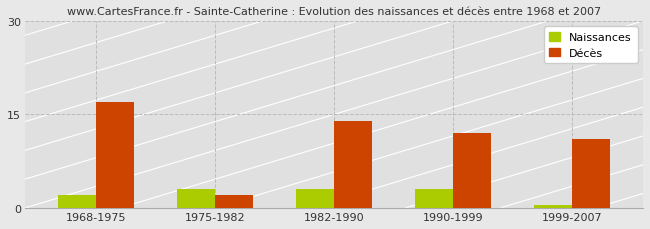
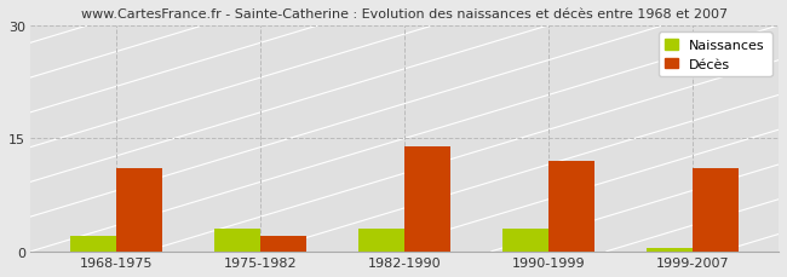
Décès/1968-1975: 17 -> 11
